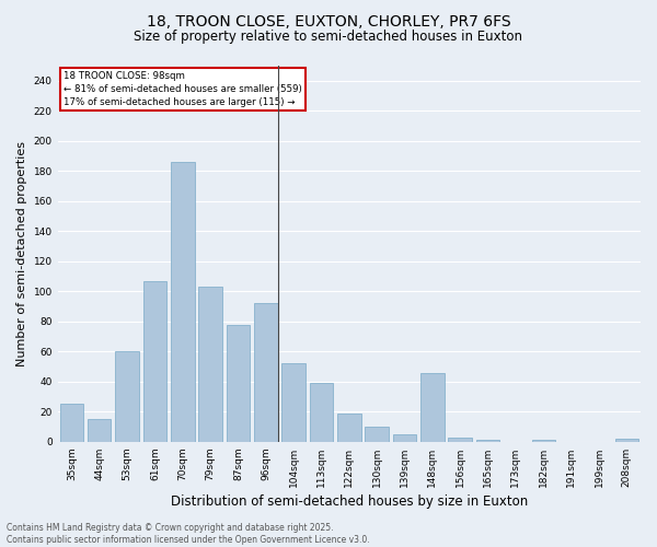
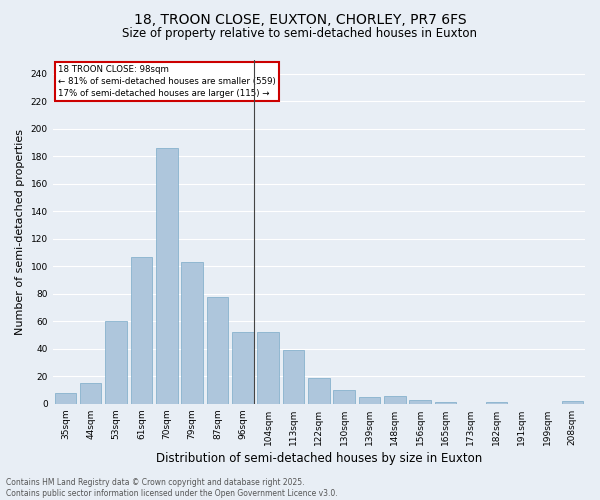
35sqm: 25 -> 8
96sqm: 92 -> 52
148sqm: 46 -> 6
